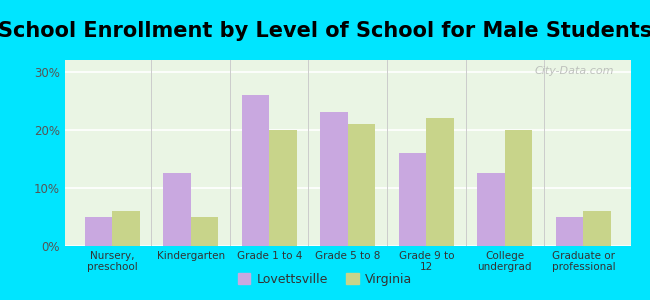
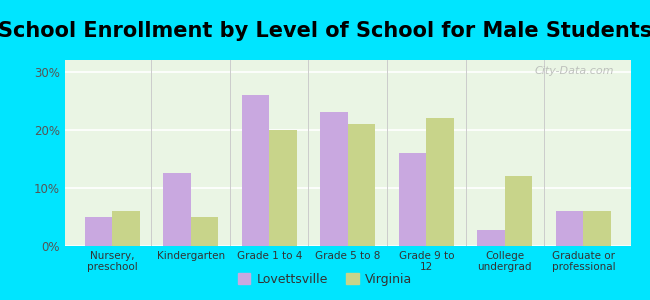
Lovettsville/College undergrad: 12.5% -> 2.8%
Virginia/College undergrad: 20% -> 12%
Lovettsville/Graduate or professional: 5.0% -> 6.0%
